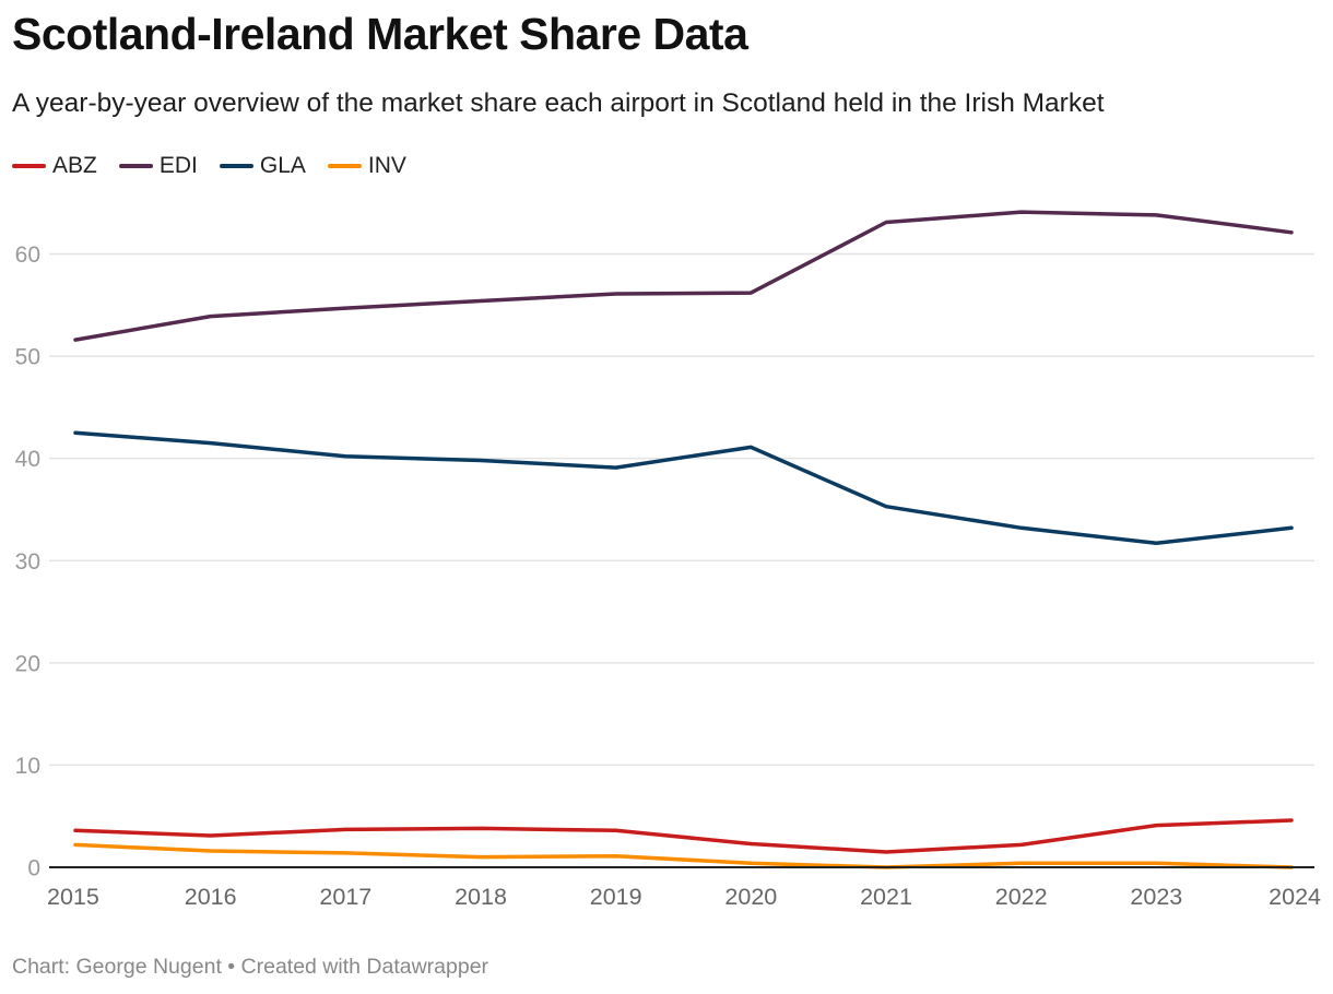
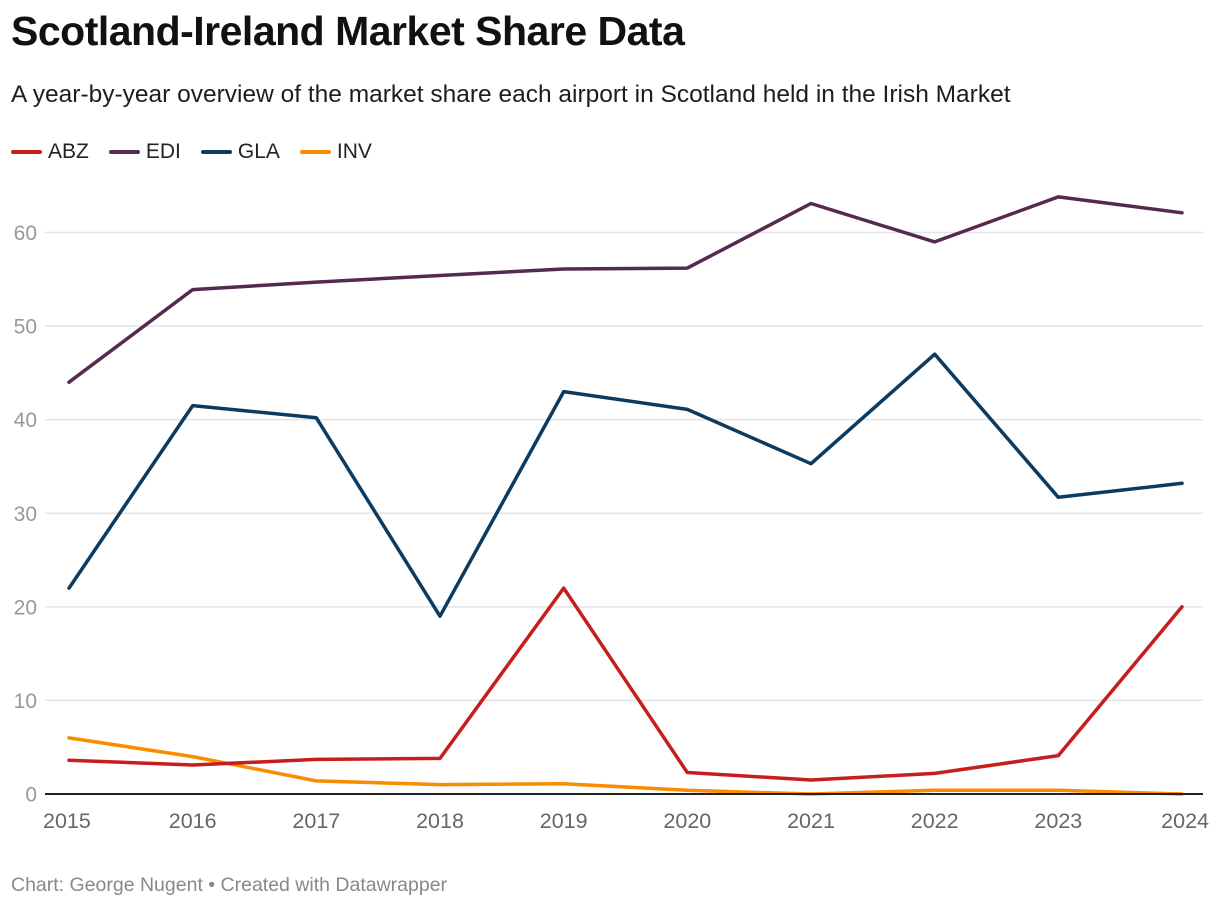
EDI/2015: 52 -> 44
GLA/2015: 42 -> 22
INV/2015: 2 -> 6
INV/2016: 2 -> 4
GLA/2018: 40 -> 19
ABZ/2019: 4 -> 22
GLA/2019: 39 -> 43
EDI/2022: 64 -> 59
GLA/2022: 33 -> 47
ABZ/2024: 5 -> 20
